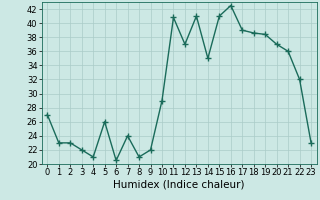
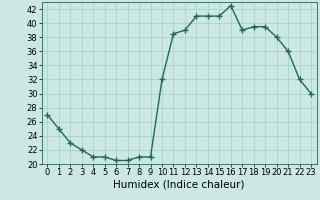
1: 23.0 -> 25.0
5: 26.0 -> 21.0
7: 24.0 -> 20.5
9: 22.0 -> 21.0
10: 29.0 -> 32.0
11: 40.8 -> 38.5
12: 37.0 -> 39.0
14: 35.0 -> 41.0
18: 38.6 -> 39.5
19: 38.4 -> 39.5
20: 37.0 -> 38.0
23: 23.0 -> 30.0
